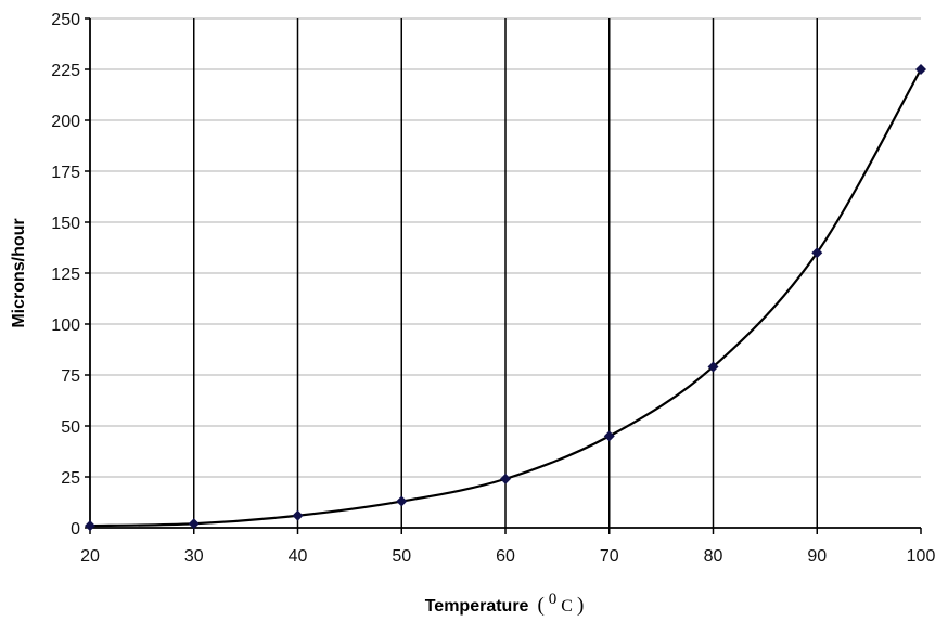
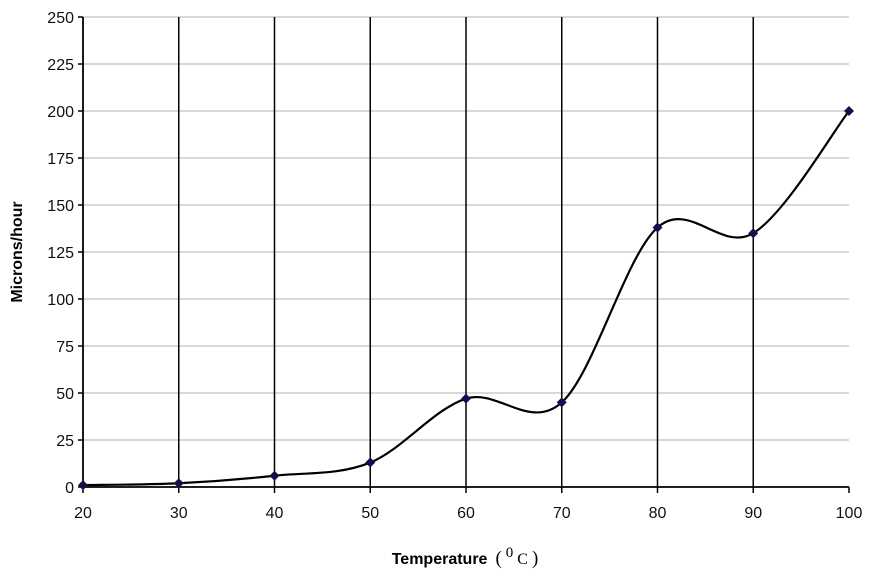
60: 24 -> 47
80: 79 -> 138
100: 225 -> 200
